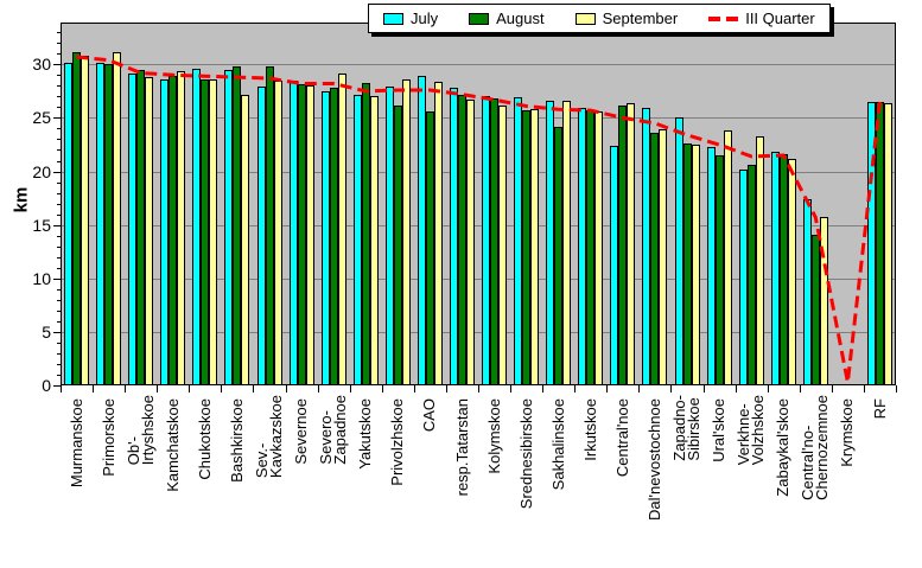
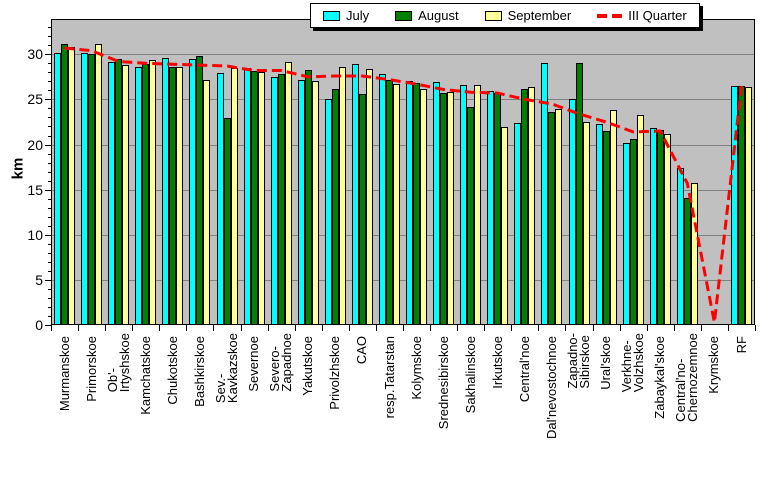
August/Sev.- Kavkazskoe: 30 -> 23
July/Privolzhskoe: 28 -> 25
September/Irkutskoe: 26 -> 22
July/Dal'nevostochnoe: 26 -> 29
August/Zapadno- Sibirskoe: 23 -> 29
